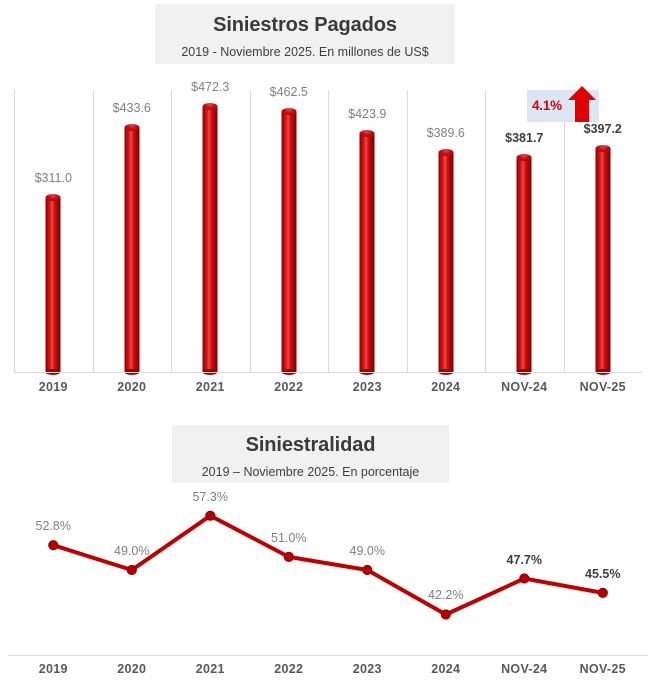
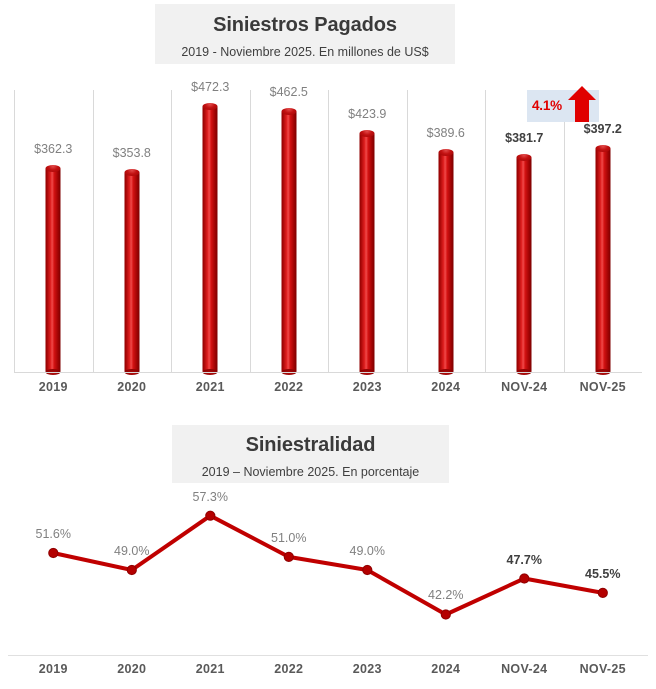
Siniestros Pagados/2019: $311.0 -> $362.3
Siniestros Pagados/2020: $433.6 -> $353.8
Siniestralidad/2019: 52.8% -> 51.6%
